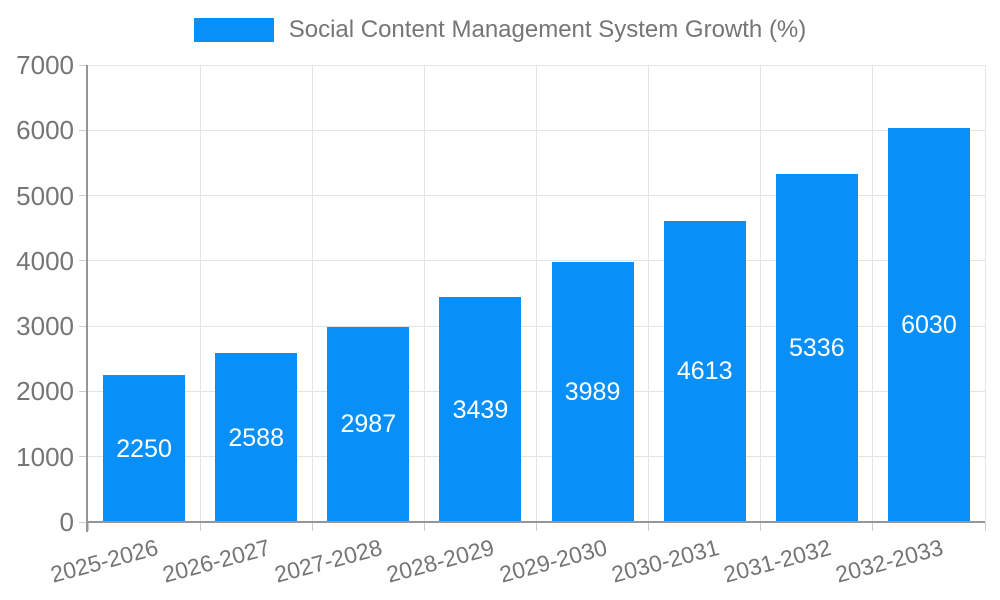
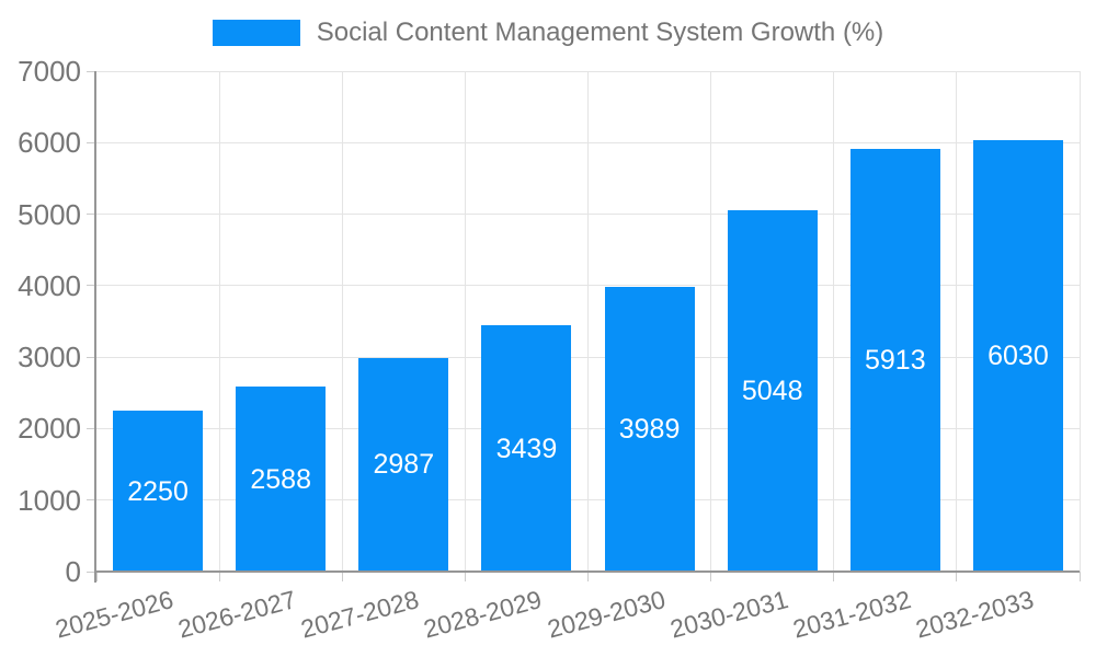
2030-2031: 4613 -> 5048
2031-2032: 5336 -> 5913
